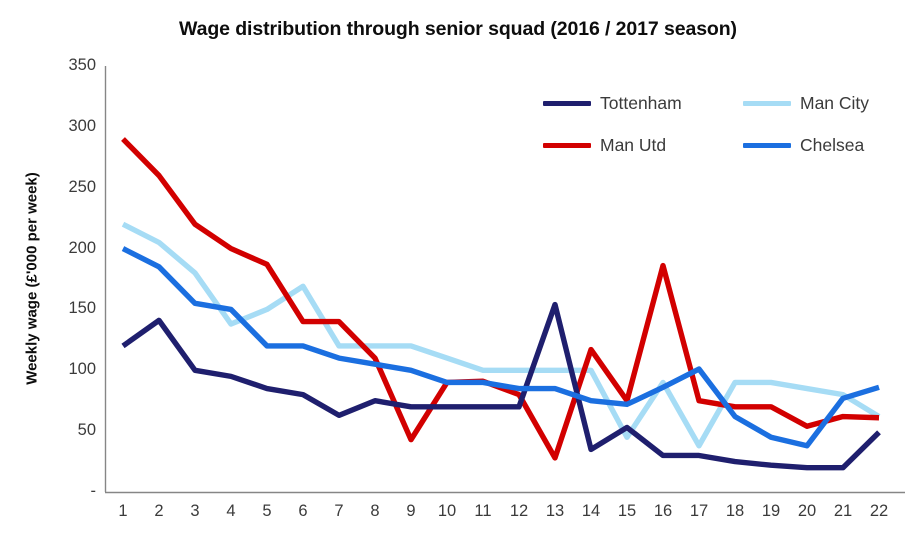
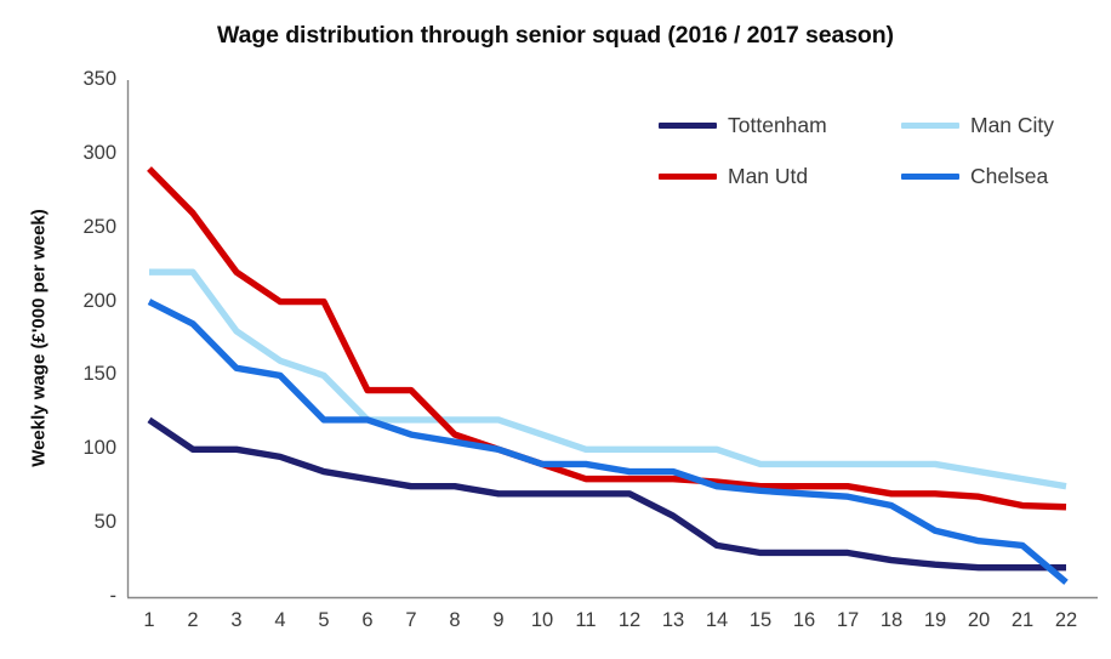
Tottenham/2: 141 -> 100
Man City/2: 205 -> 220
Man City/4: 138 -> 160
Man Utd/5: 187 -> 200
Man City/6: 169 -> 120
Tottenham/7: 63 -> 75
Man Utd/9: 43 -> 100
Man Utd/11: 91 -> 80
Tottenham/13: 154 -> 55
Man Utd/13: 28 -> 80
Man Utd/14: 117 -> 78
Tottenham/15: 53 -> 30
Man City/15: 45 -> 90
Man Utd/16: 186 -> 75
Chelsea/16: 86 -> 70
Man City/17: 38 -> 90
Chelsea/17: 101 -> 68
Man Utd/20: 54 -> 68
Chelsea/21: 77 -> 35
Tottenham/22: 49 -> 20
Man City/22: 62 -> 75
Chelsea/22: 86 -> 10
